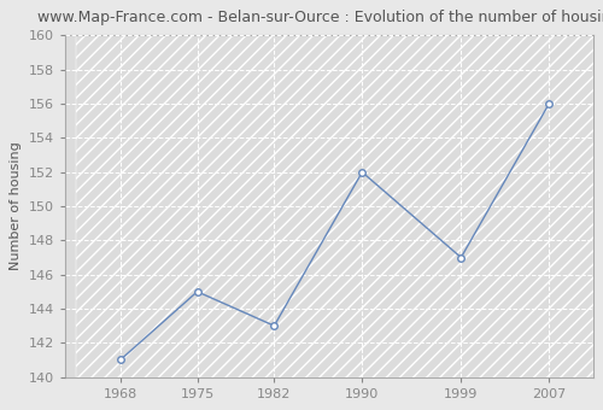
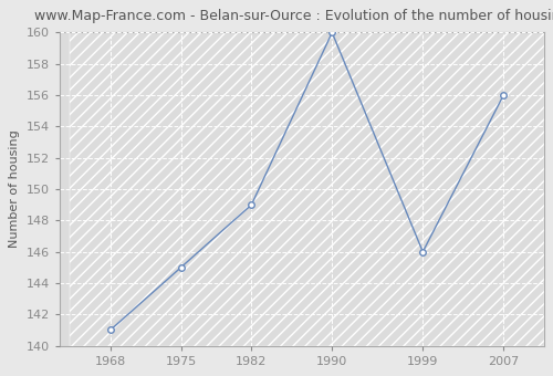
1982: 143 -> 149
1990: 152 -> 160
1999: 147 -> 146
